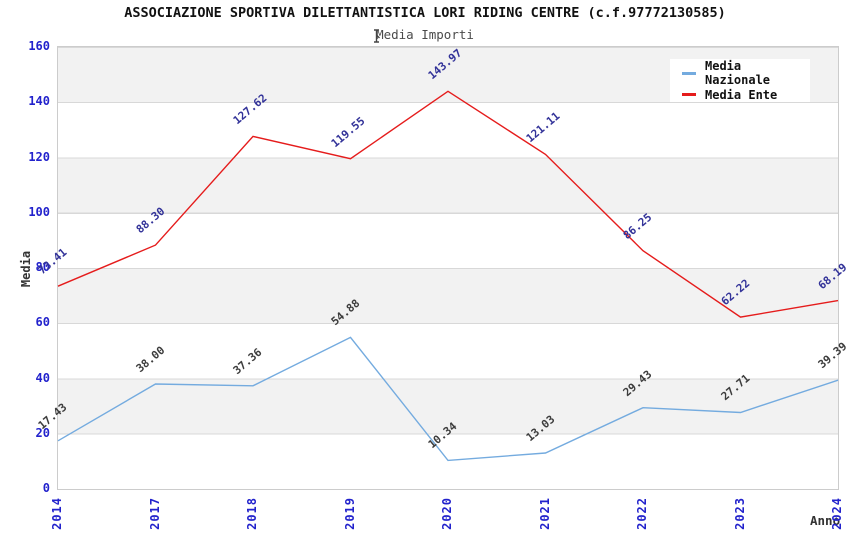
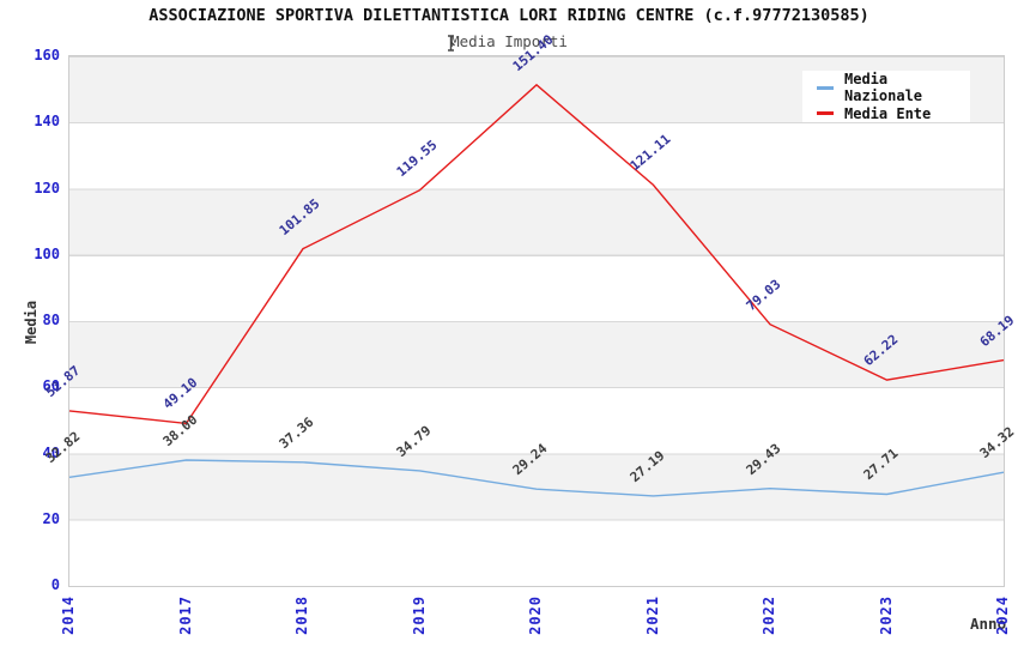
Media Nazionale/2014: 17.43 -> 32.82
Media Ente/2014: 73.41 -> 52.87
Media Ente/2017: 88.30 -> 49.10
Media Ente/2018: 127.62 -> 101.85
Media Nazionale/2019: 54.88 -> 34.79
Media Nazionale/2020: 10.34 -> 29.24
Media Ente/2020: 143.97 -> 151.40
Media Nazionale/2021: 13.03 -> 27.19
Media Ente/2022: 86.25 -> 79.03
Media Nazionale/2024: 39.39 -> 34.32
